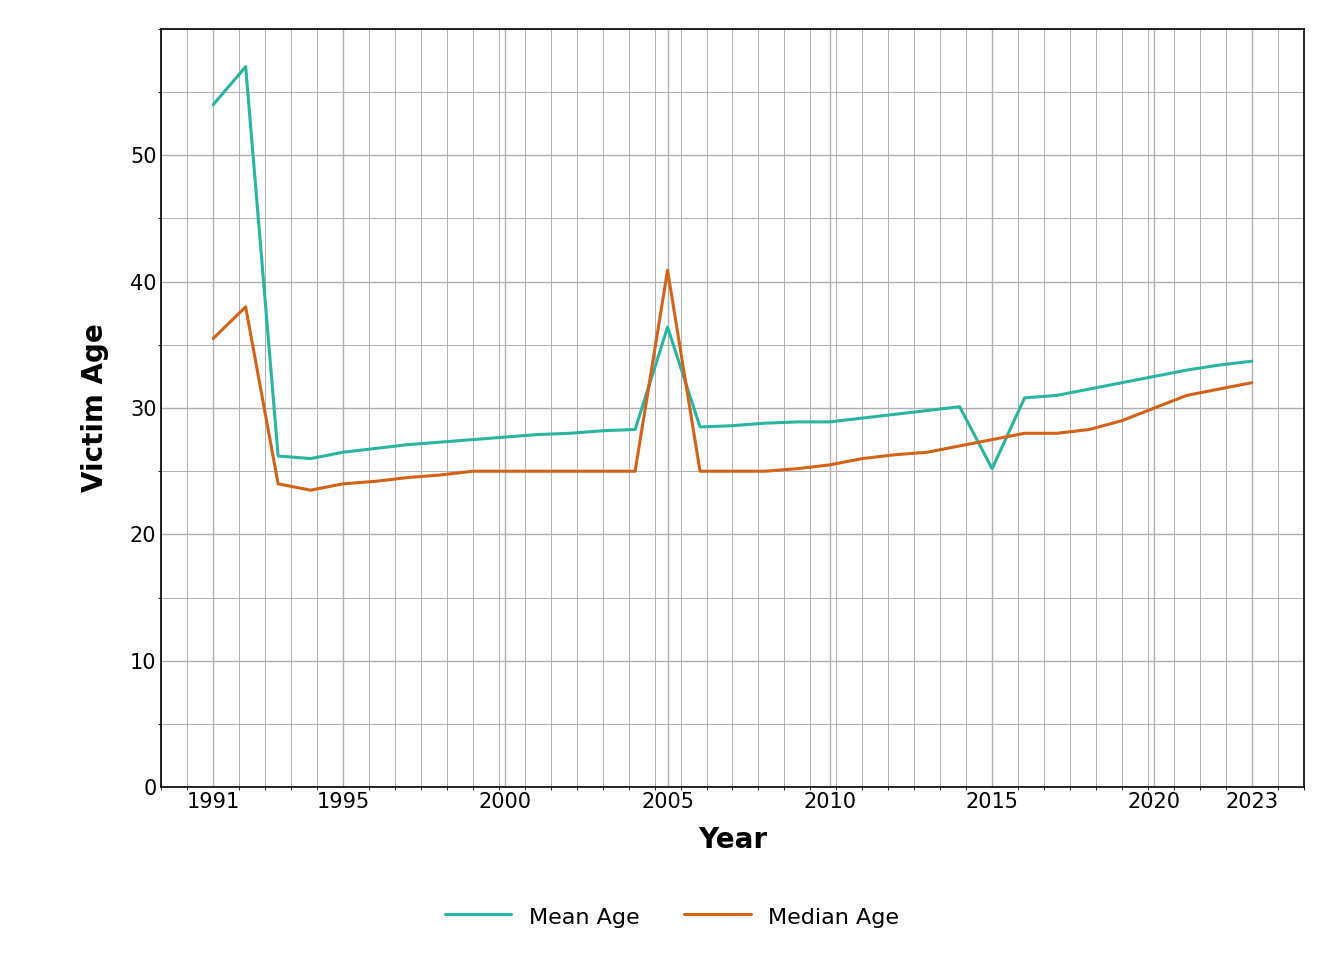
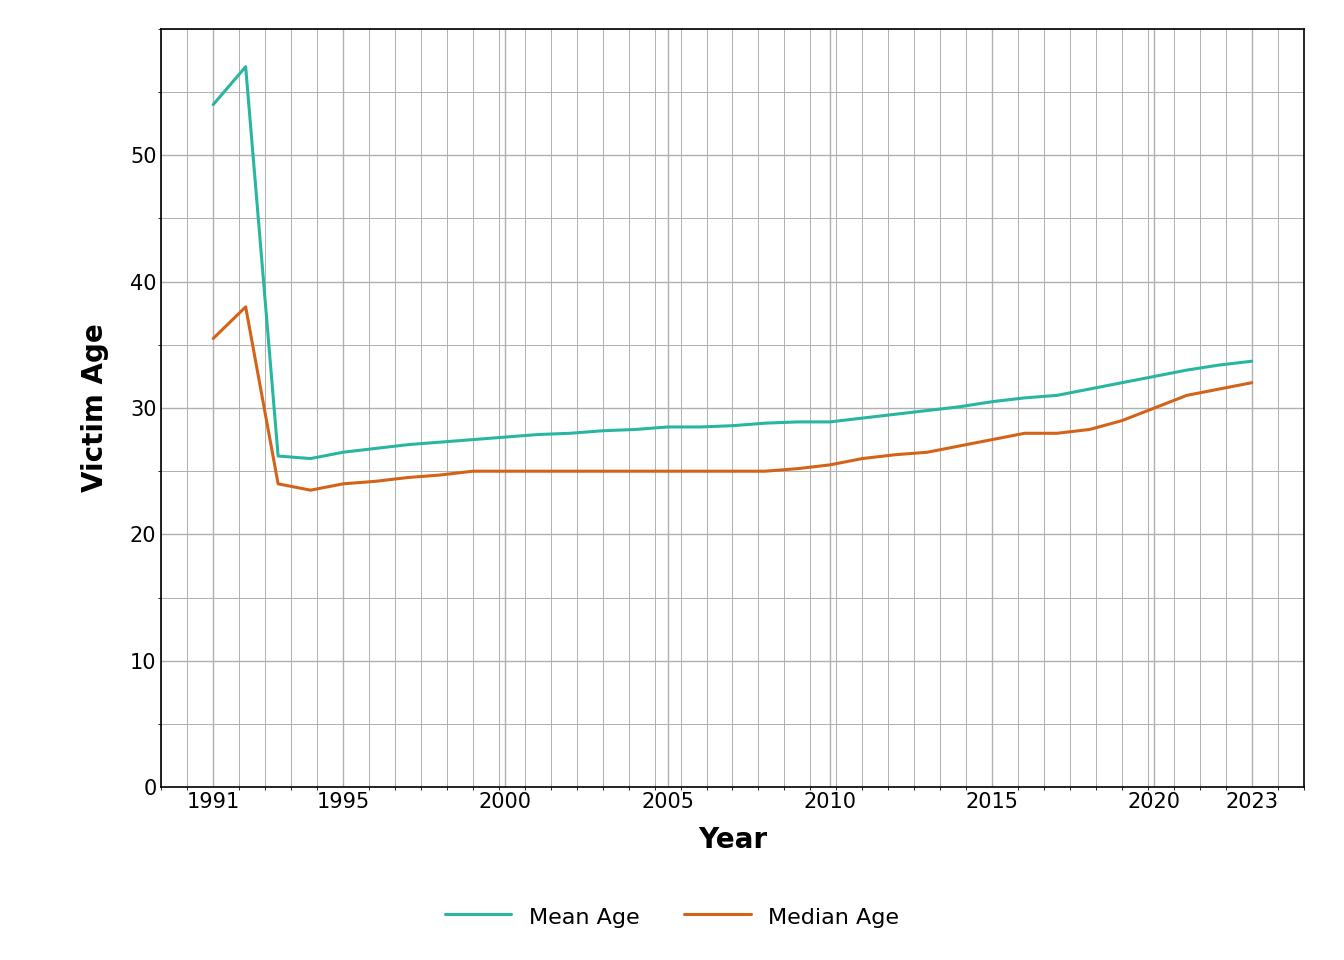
Mean Age/2005: 36.4 -> 28.5
Median Age/2005: 40.9 -> 25.0
Mean Age/2015: 25.2 -> 30.5
